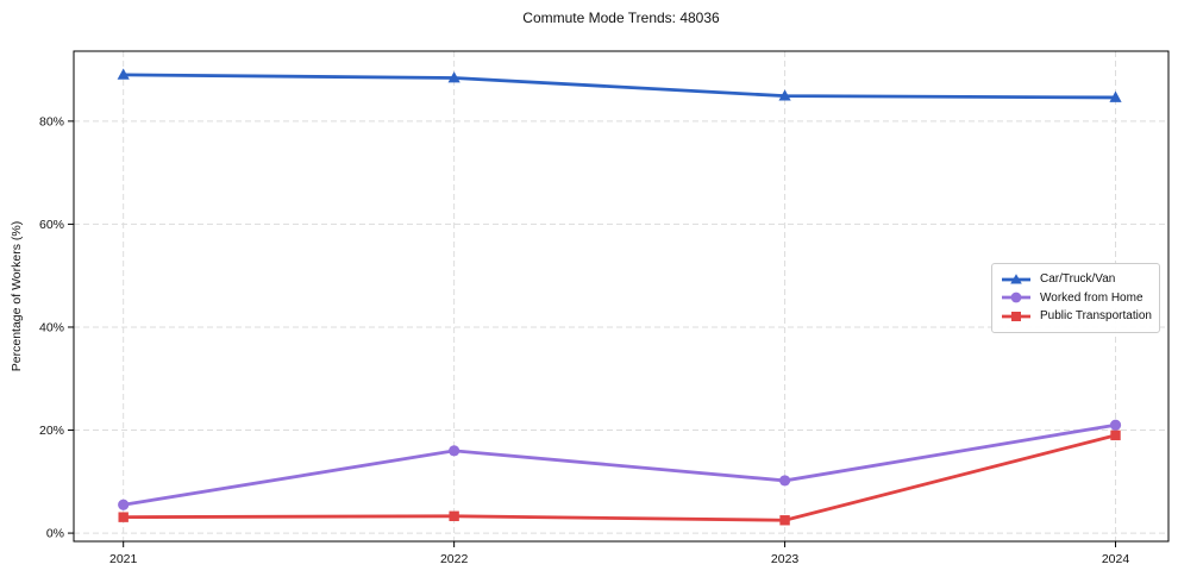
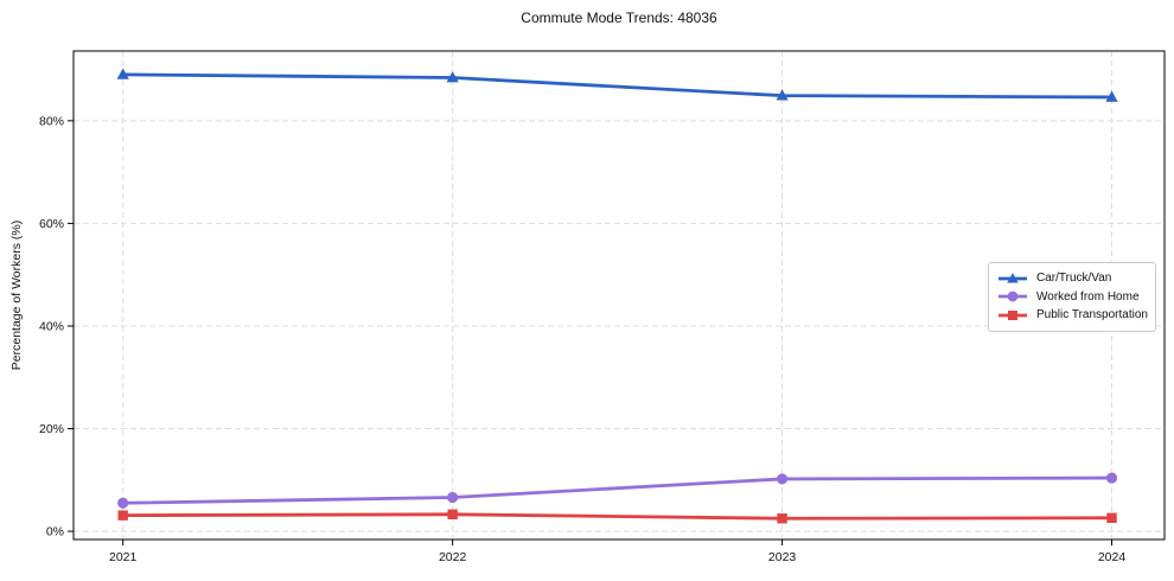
Worked from Home/2022: 16% -> 7%
Worked from Home/2024: 21% -> 10%
Public Transportation/2024: 19% -> 3%
